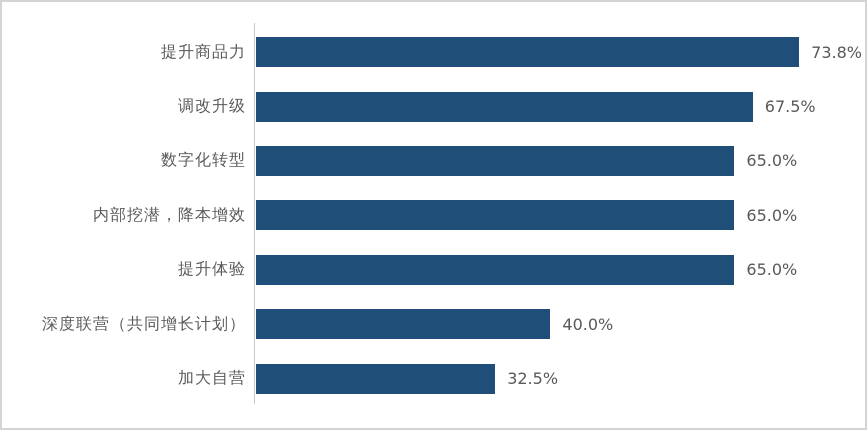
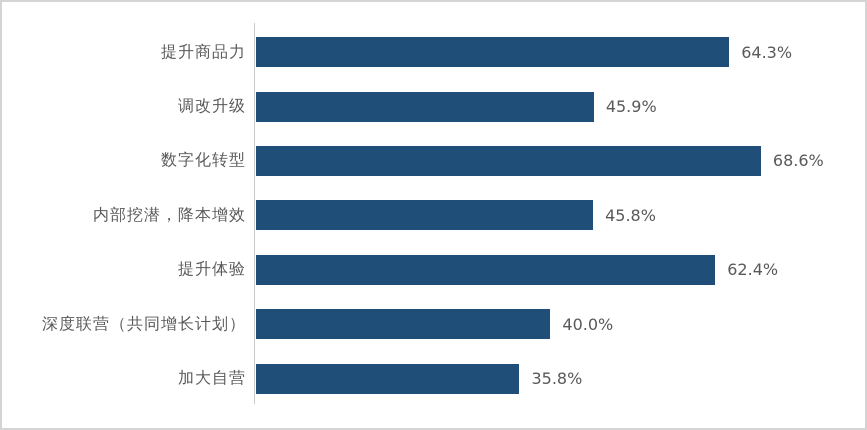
提升商品力: 73.8% -> 64.3%
调改升级: 67.5% -> 45.9%
数字化转型: 65.0% -> 68.6%
内部挖潜，降本增效: 65.0% -> 45.8%
提升体验: 65.0% -> 62.4%
加大自营: 32.5% -> 35.8%
